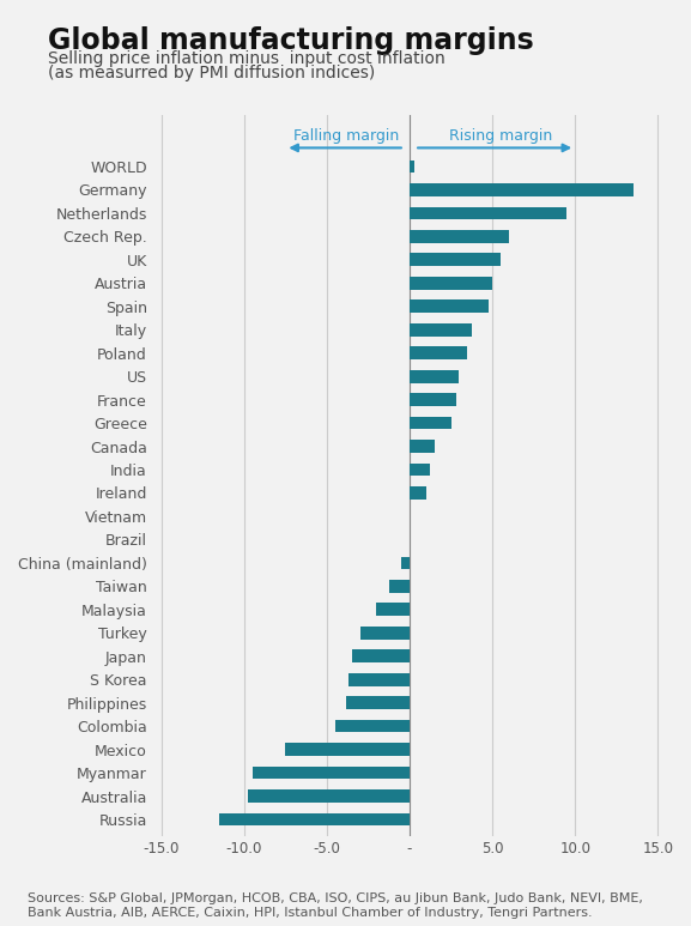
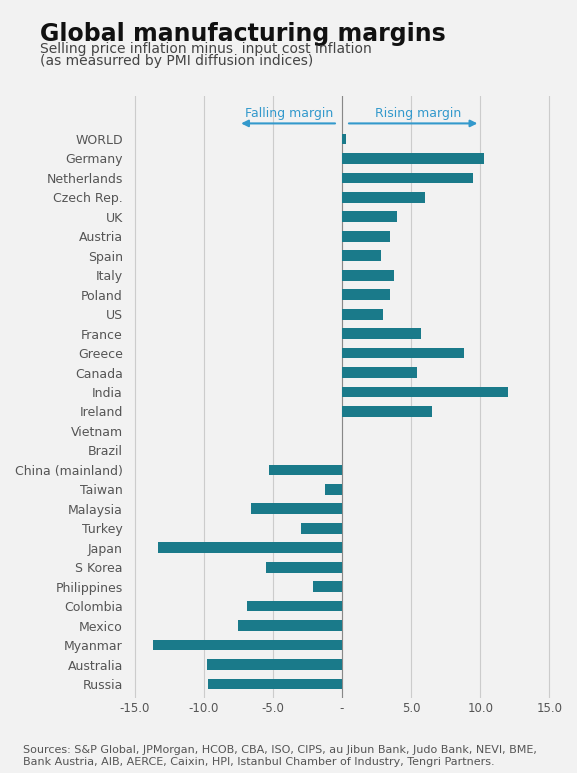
Germany: 13.5 -> 10.3
UK: 5.5 -> 4.0
Austria: 5.0 -> 3.5
Spain: 4.8 -> 2.8
France: 2.8 -> 5.7
Greece: 2.5 -> 8.8
Canada: 1.5 -> 5.4
India: 1.2 -> 12.0
Ireland: 1.0 -> 6.5
China (mainland): -0.5 -> -5.3
Malaysia: -2.0 -> -6.6
Japan: -3.5 -> -13.3
S Korea: -3.7 -> -5.5
Philippines: -3.8 -> -2.1
Colombia: -4.5 -> -6.9
Myanmar: -9.5 -> -13.7
Russia: -11.5 -> -9.7
